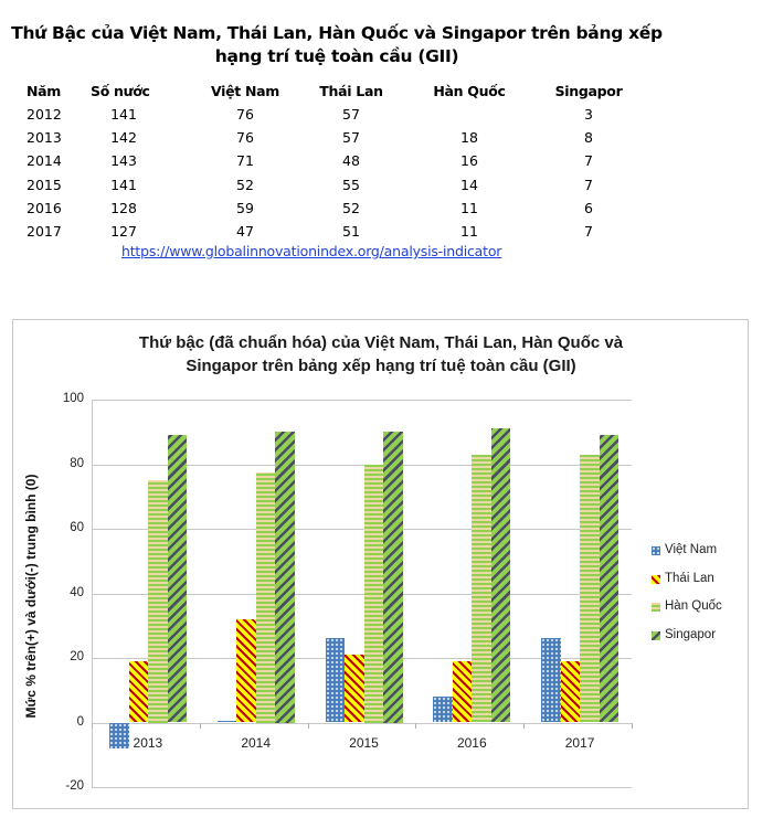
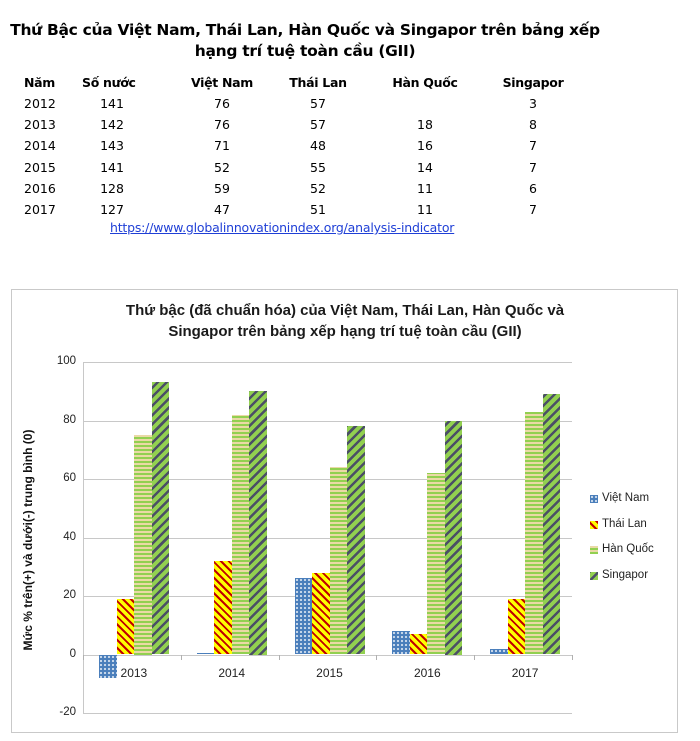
Singapor/2013: 89 -> 93
Hàn Quốc/2014: 78 -> 82
Thái Lan/2015: 21 -> 28
Hàn Quốc/2015: 80 -> 64
Singapor/2015: 90 -> 78
Thái Lan/2016: 19 -> 7
Hàn Quốc/2016: 83 -> 62
Singapor/2016: 91 -> 80
Việt Nam/2017: 26 -> 2
